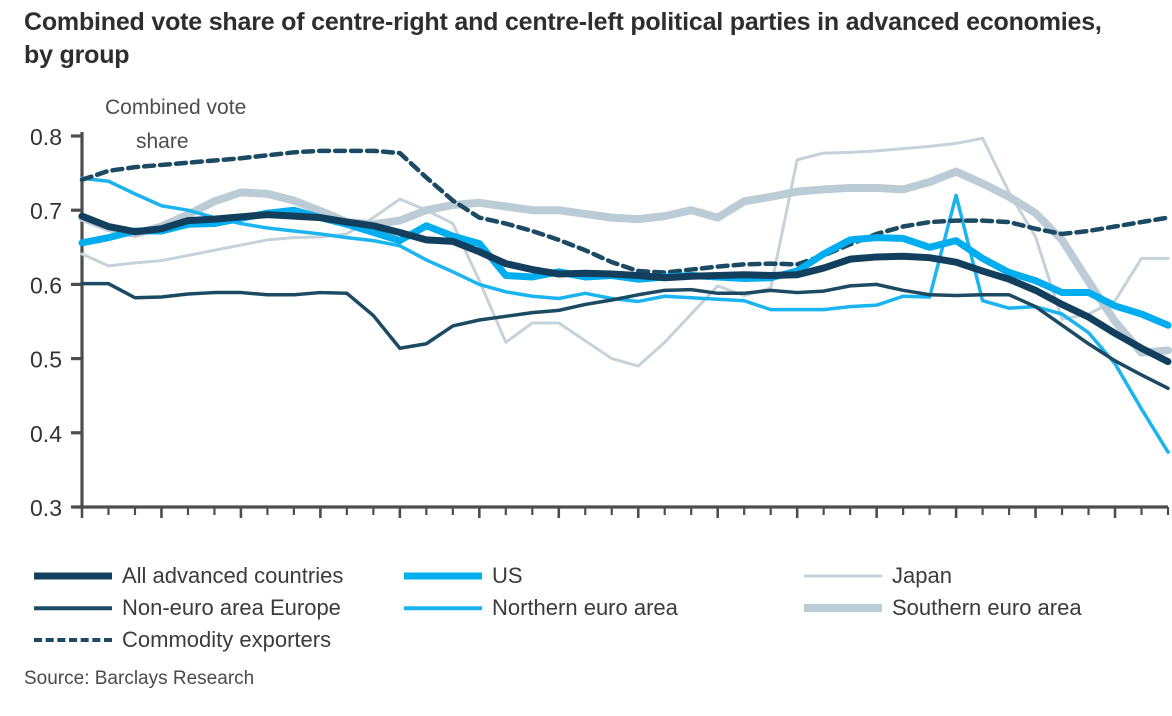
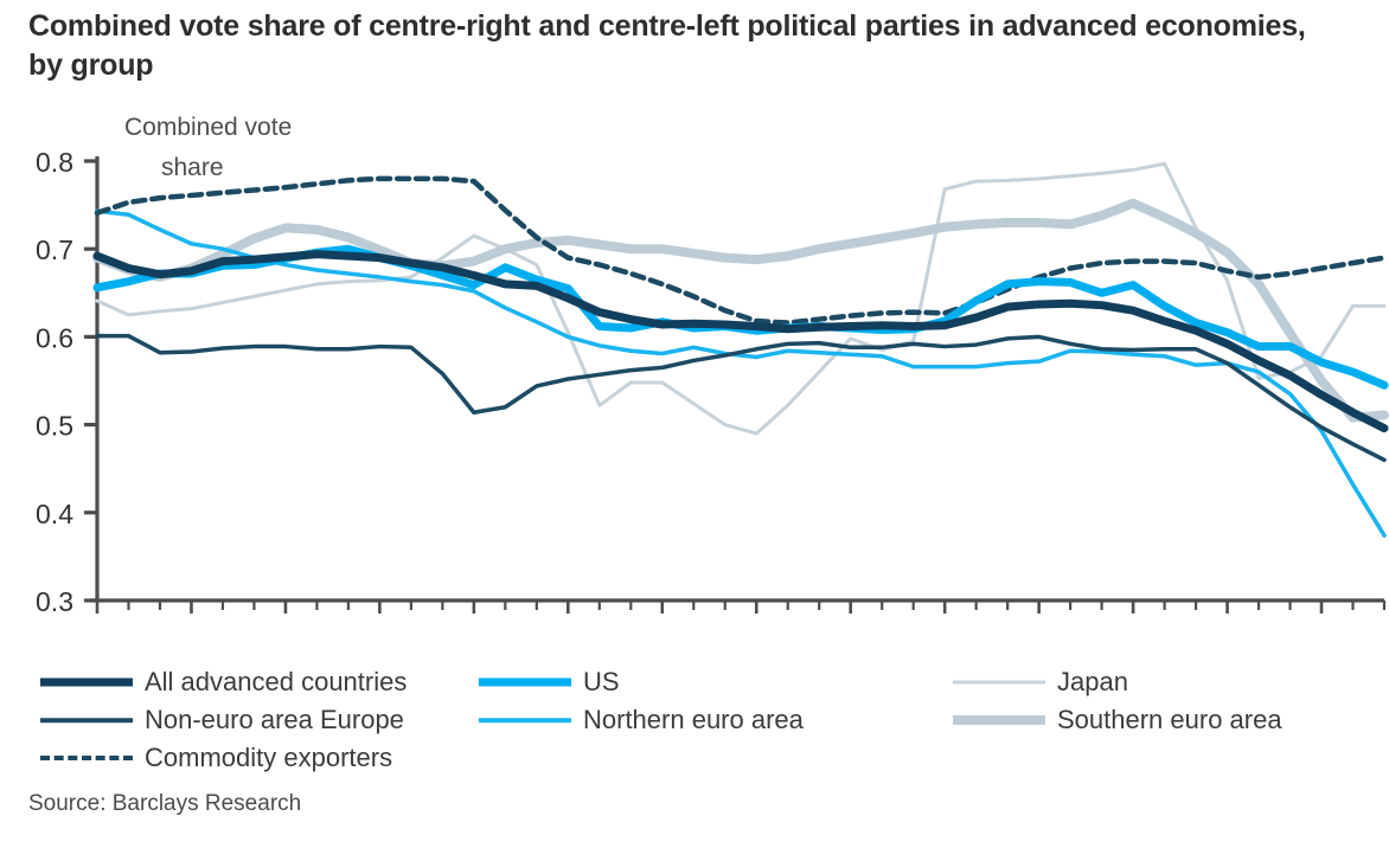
Southern euro area/1994: 0.69 -> 0.71
Northern euro area/2003: 0.72 -> 0.58
